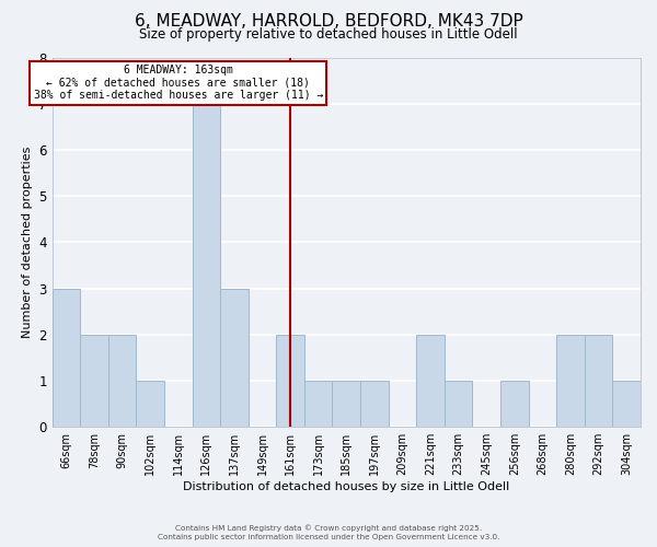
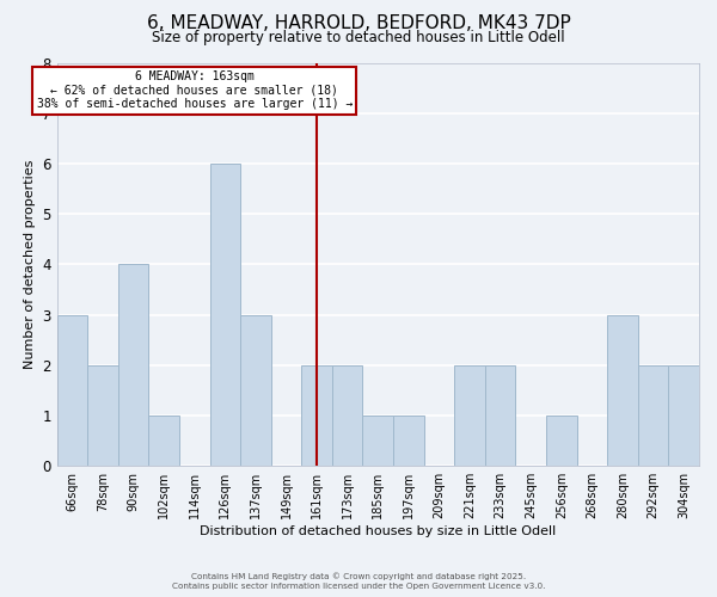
90sqm: 2 -> 4
126sqm: 7 -> 6
173sqm: 1 -> 2
233sqm: 1 -> 2
280sqm: 2 -> 3
304sqm: 1 -> 2
